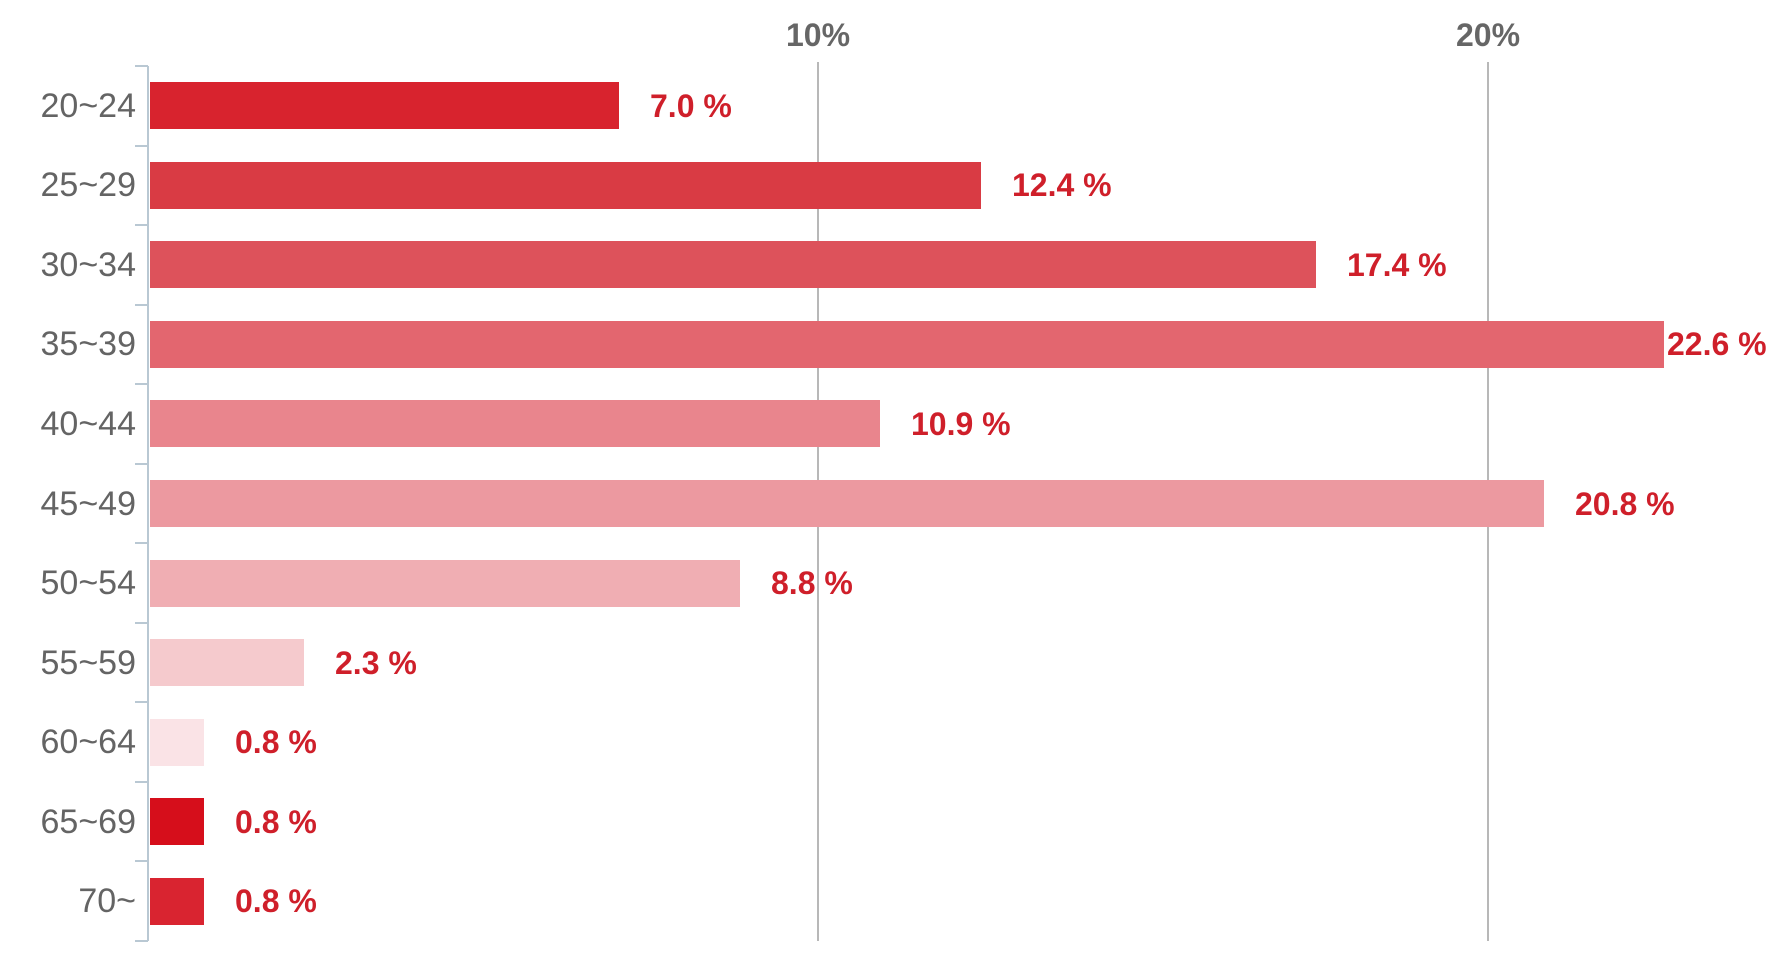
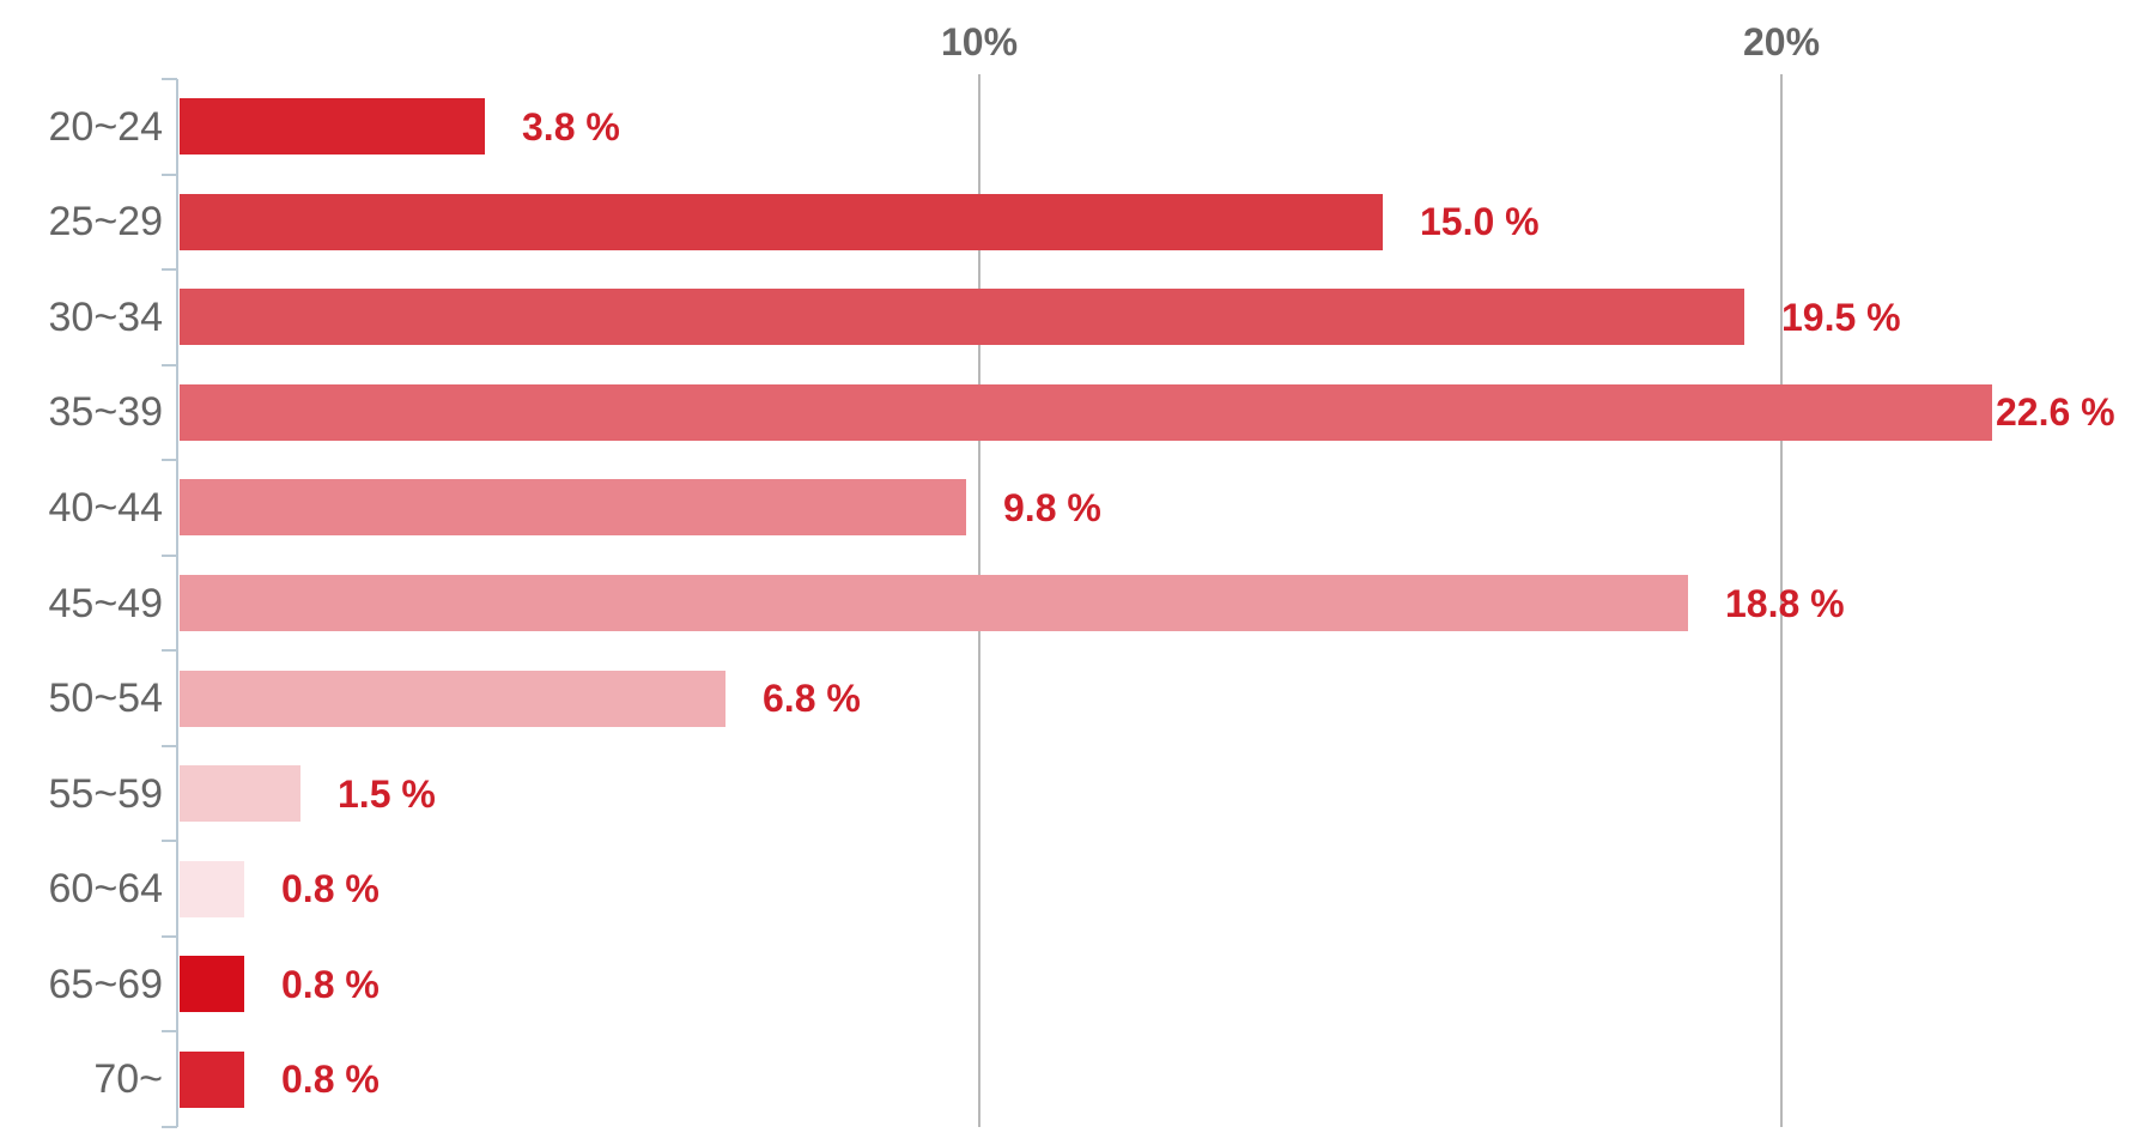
20~24: 7.0 -> 3.8
25~29: 12.4 -> 15.0
30~34: 17.4 -> 19.5
40~44: 10.9 -> 9.8
45~49: 20.8 -> 18.8
50~54: 8.8 -> 6.8
55~59: 2.3 -> 1.5
